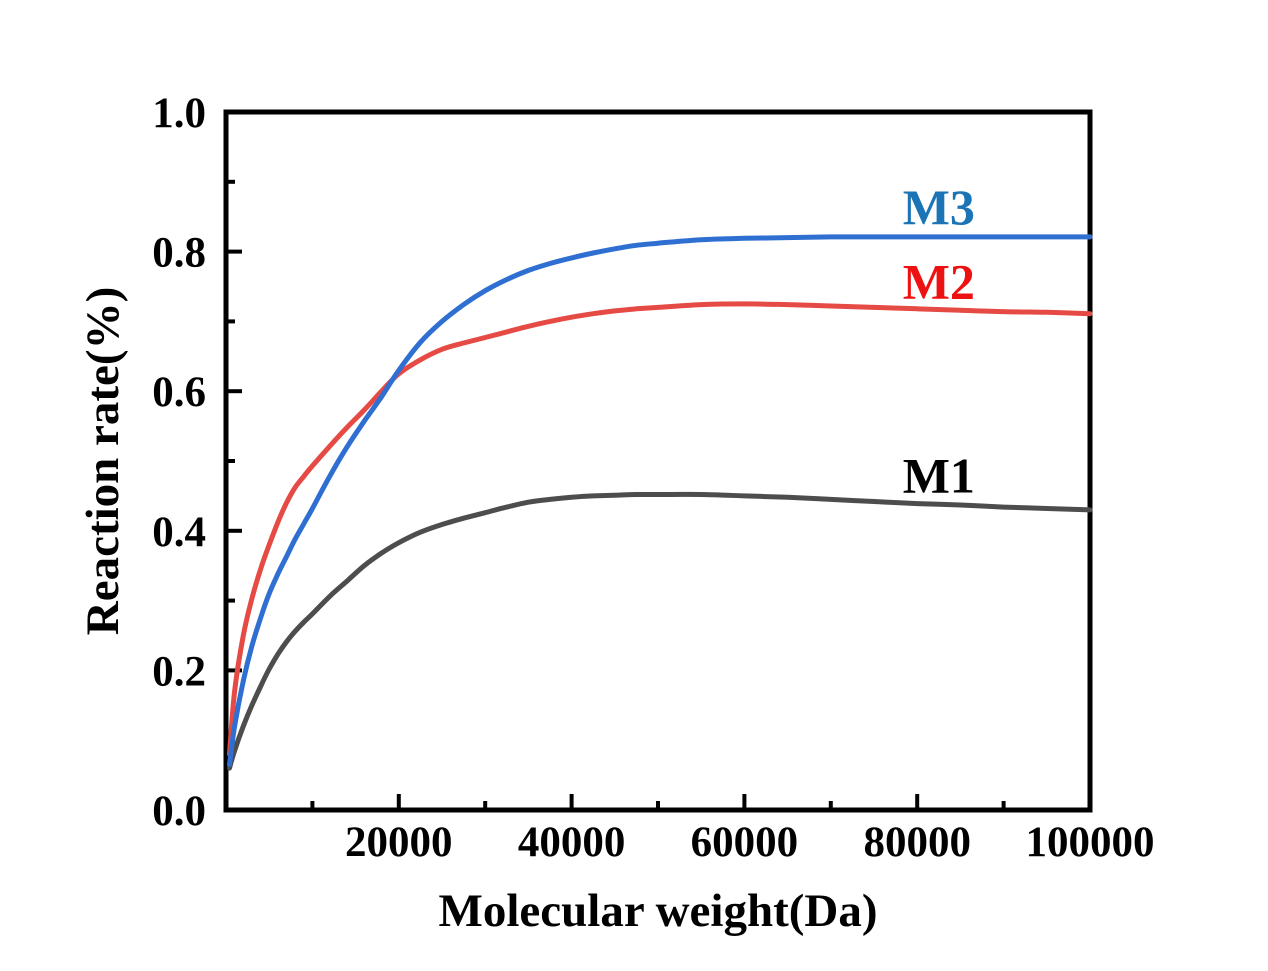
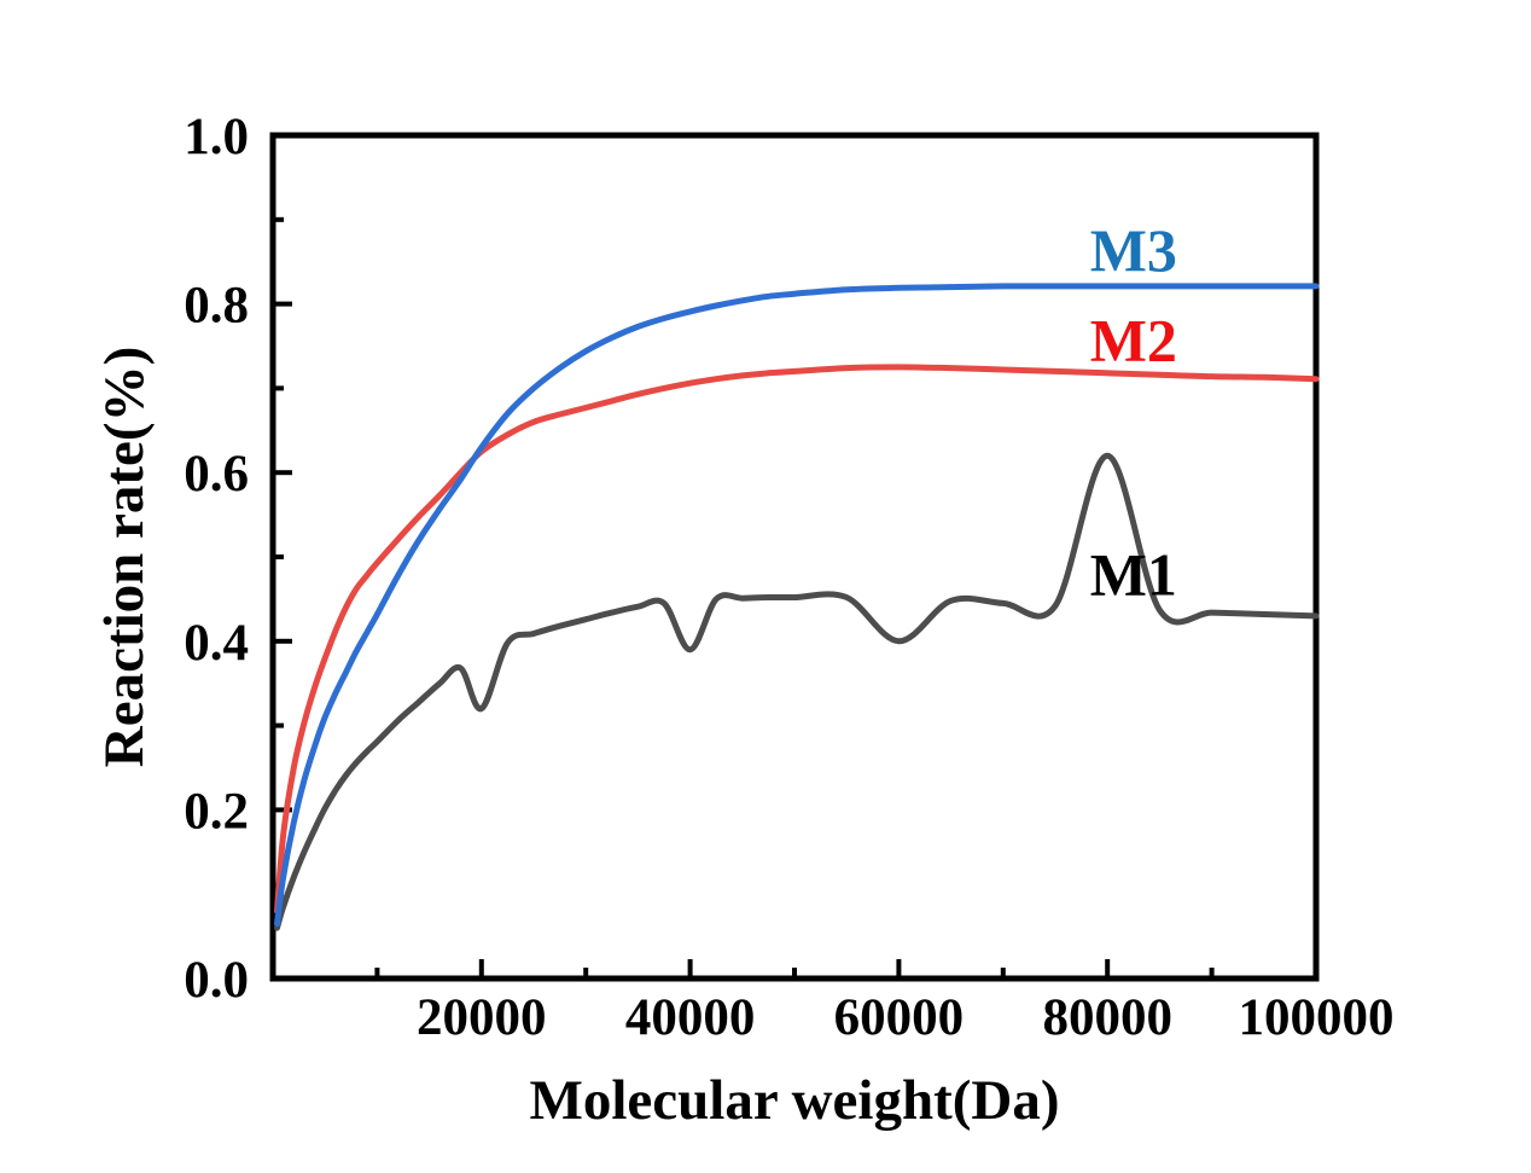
M1/20000: 0.38 -> 0.32
M1/40000: 0.45 -> 0.39
M1/60000: 0.45 -> 0.40
M1/80000: 0.44 -> 0.62
